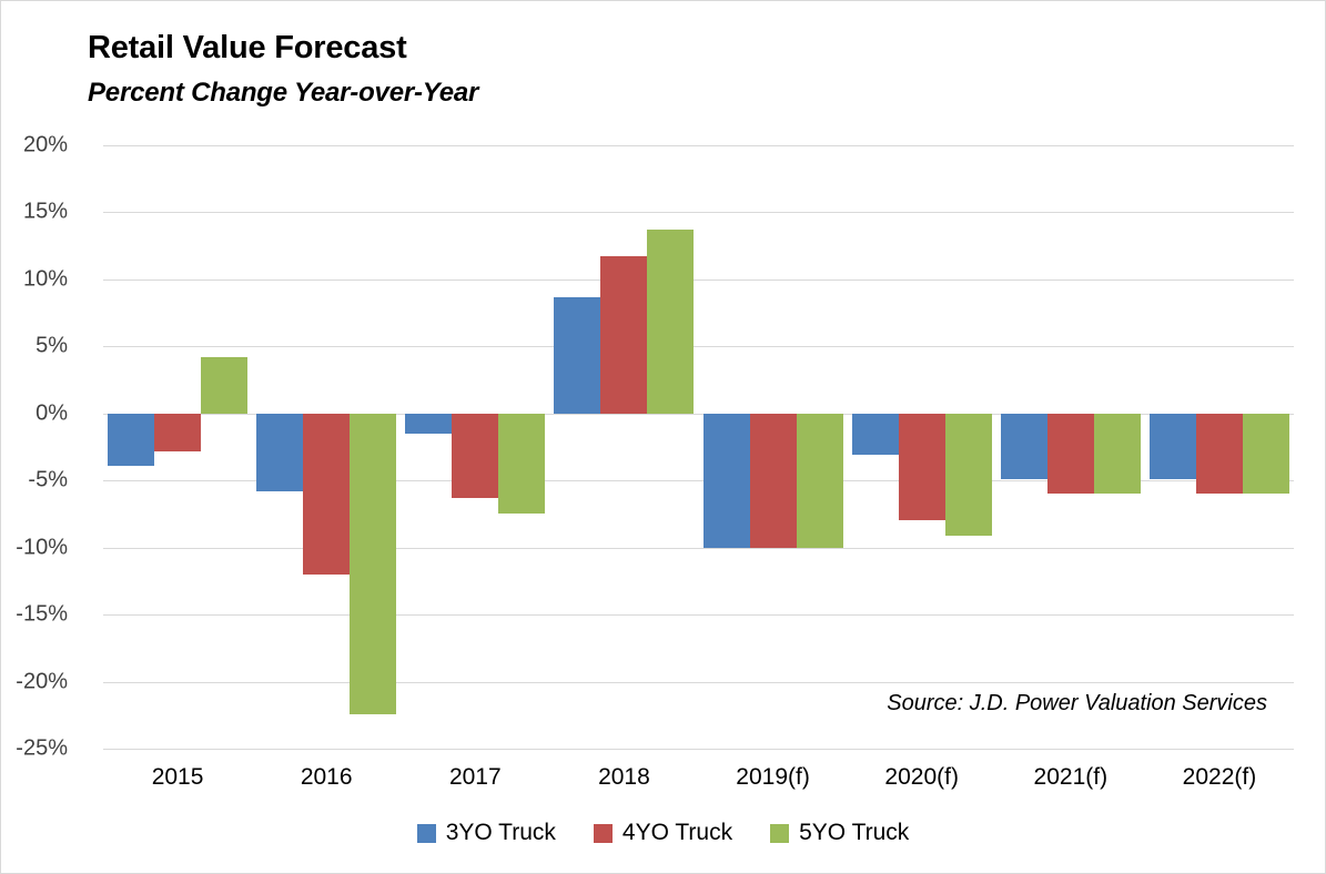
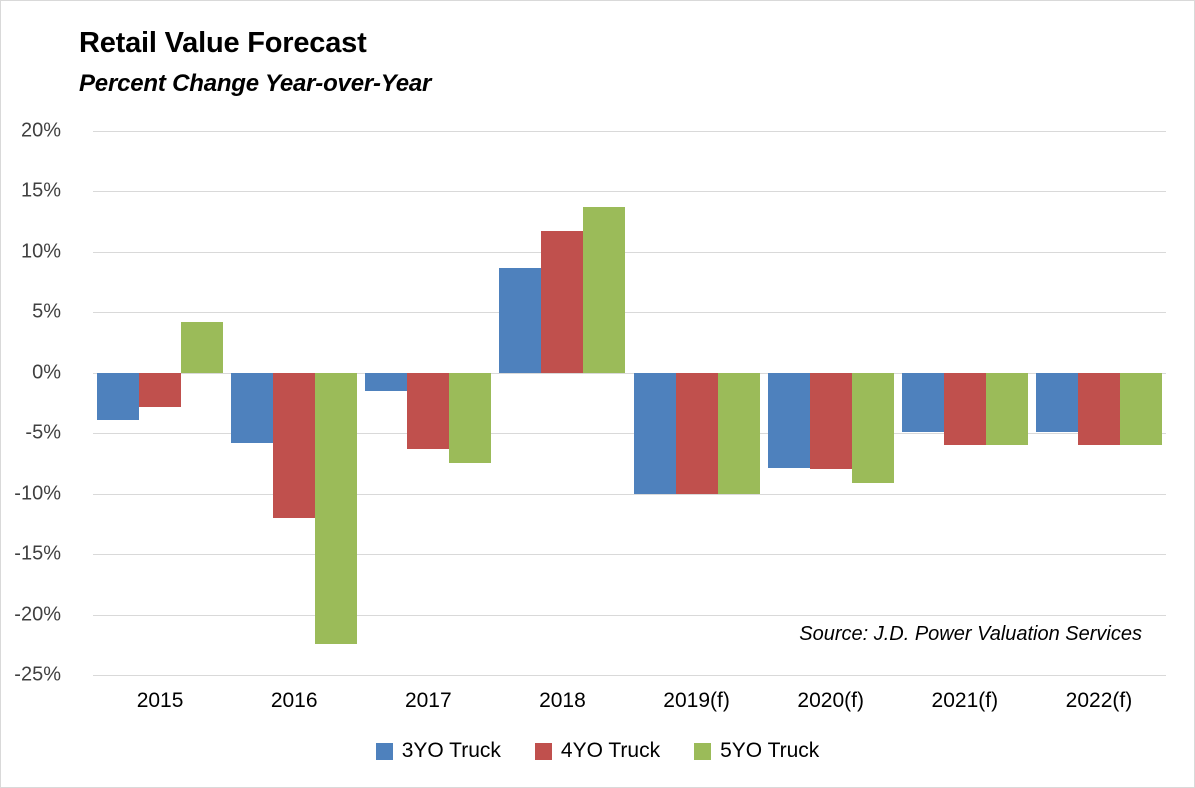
3YO Truck/2020(f): -3.1% -> -7.9%
